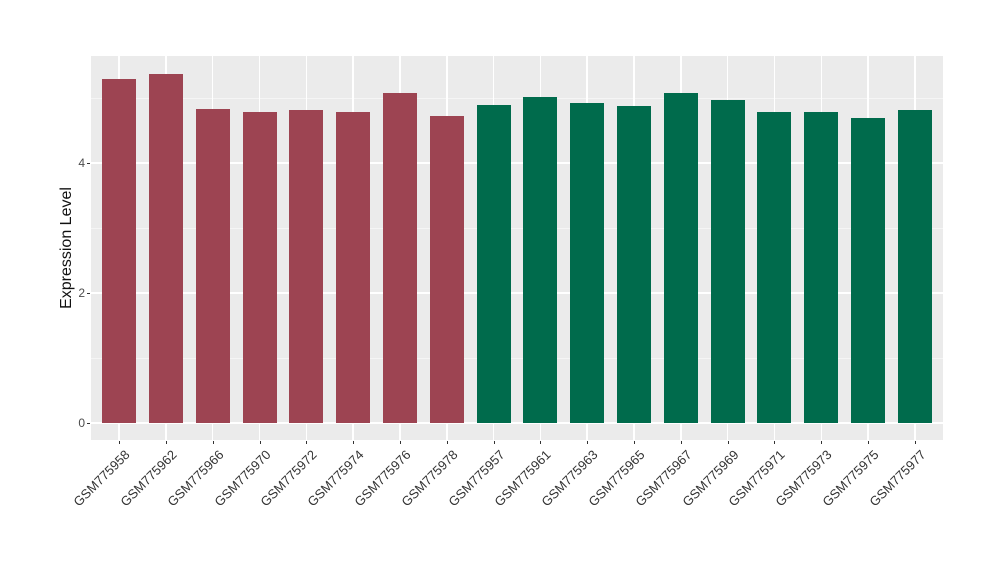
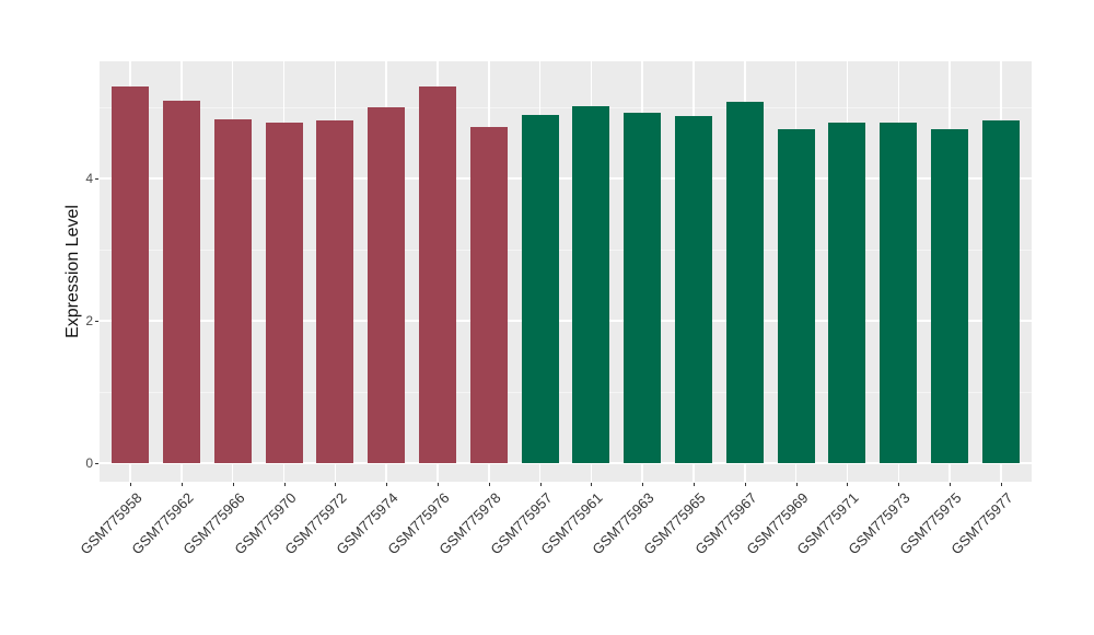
GSM775962: 5.4 -> 5.1
GSM775974: 4.8 -> 5.0
GSM775976: 5.1 -> 5.3
GSM775969: 5.0 -> 4.7
